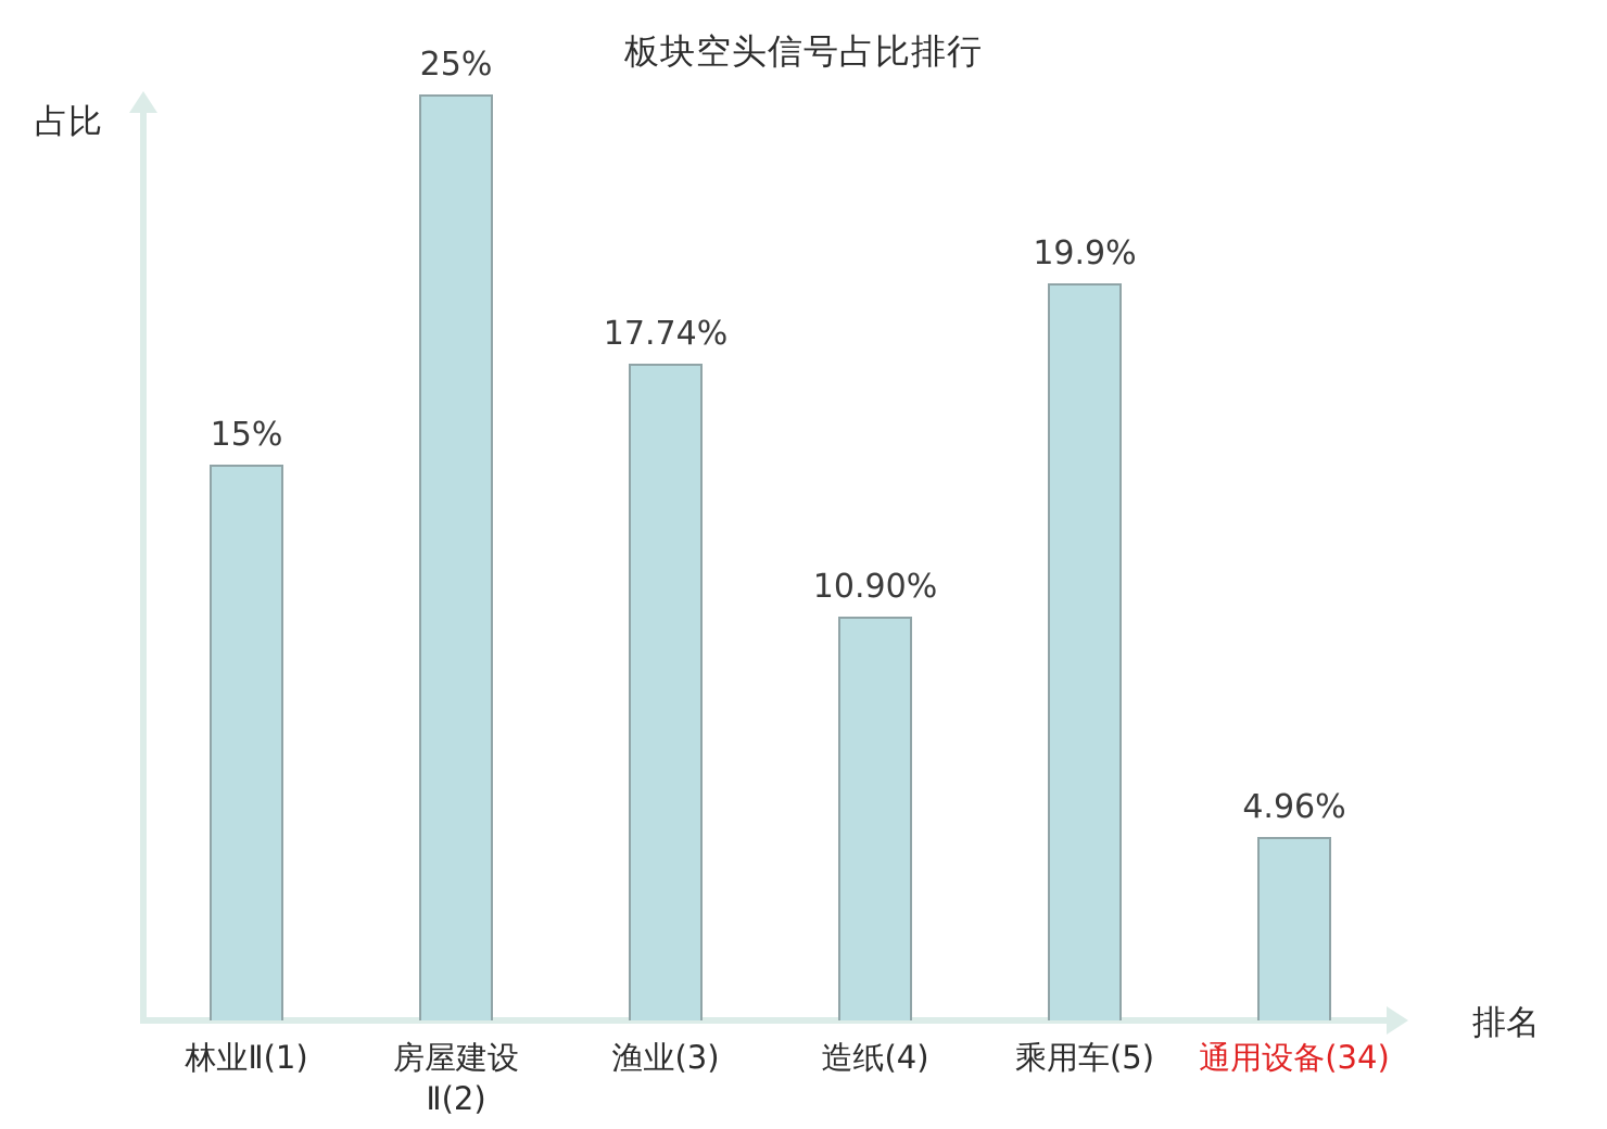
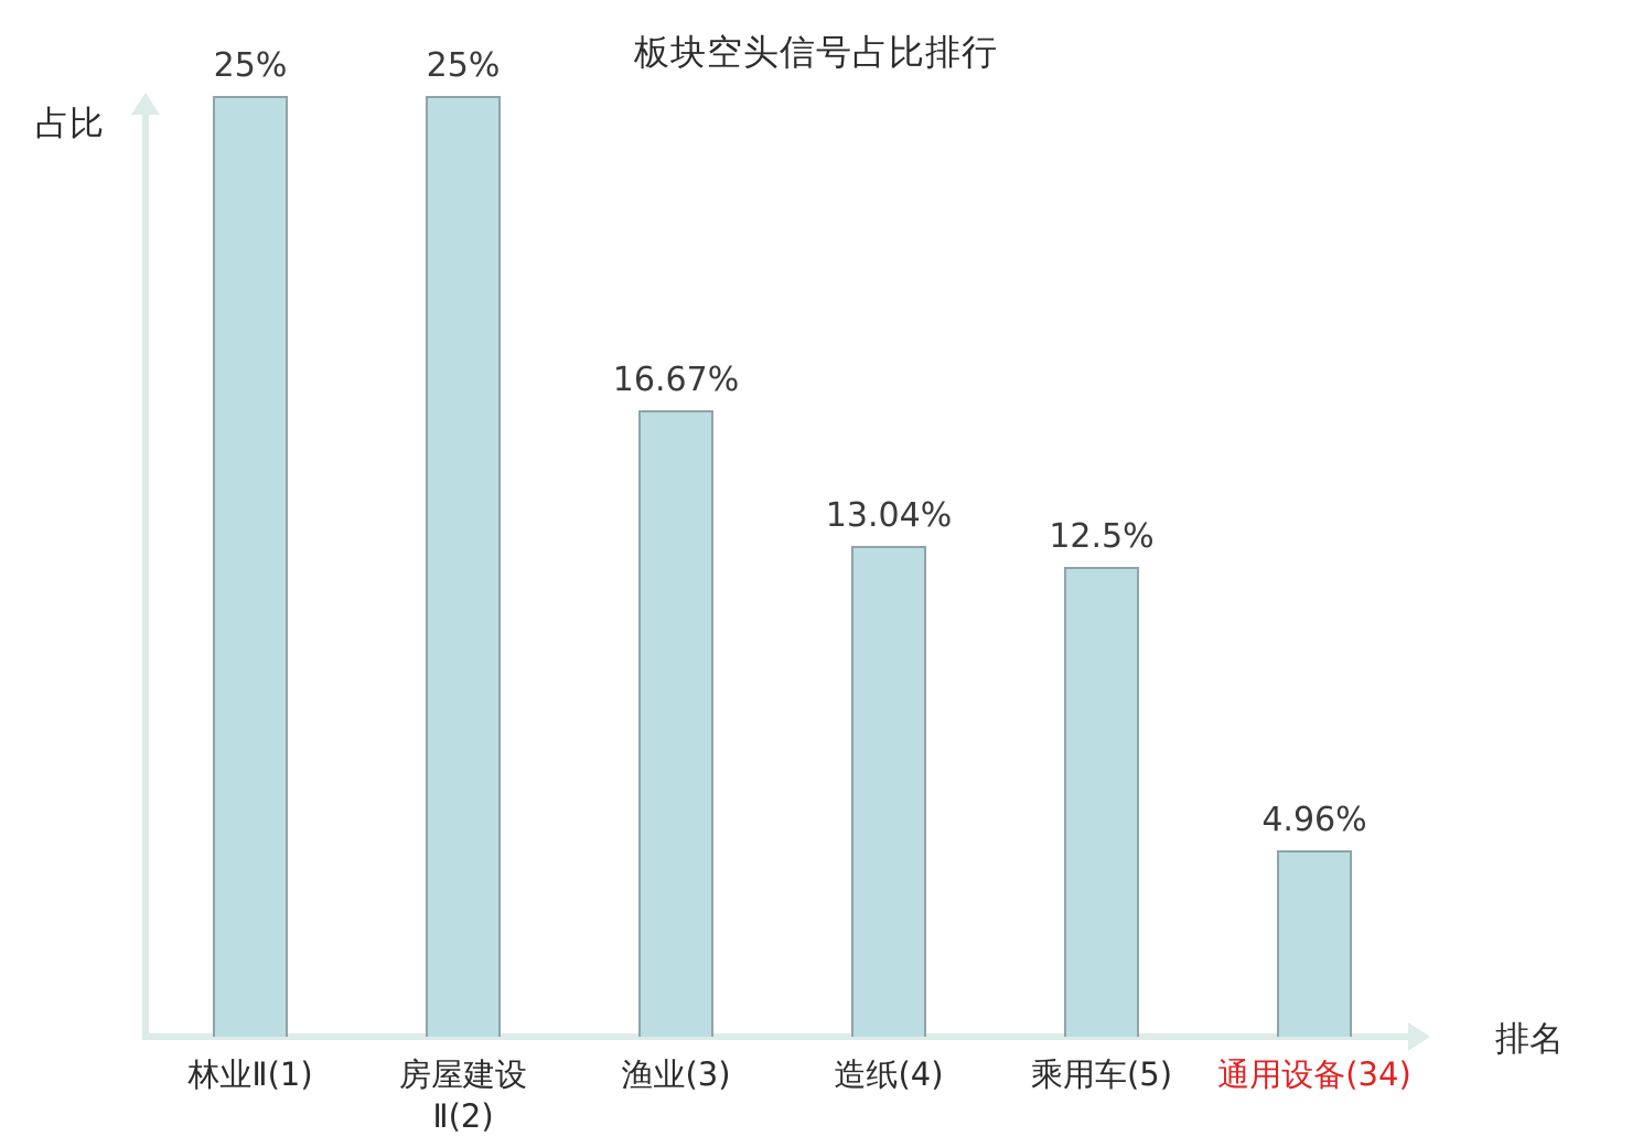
林业Ⅱ(1): 15% -> 25%
渔业(3): 17.74% -> 16.67%
造纸(4): 10.90% -> 13.04%
乘用车(5): 19.9% -> 12.5%
